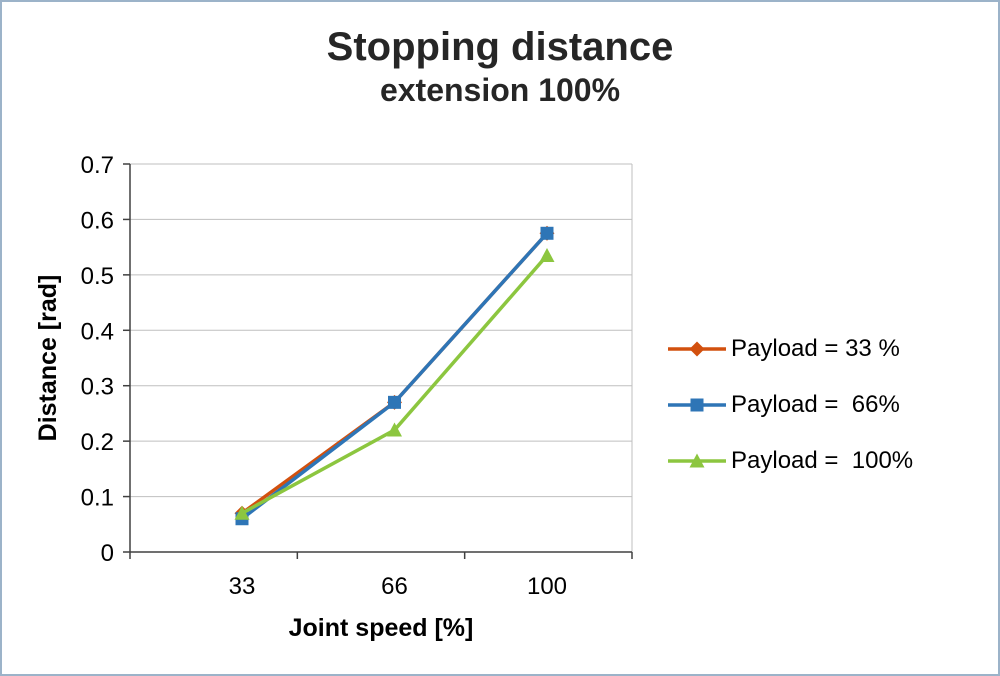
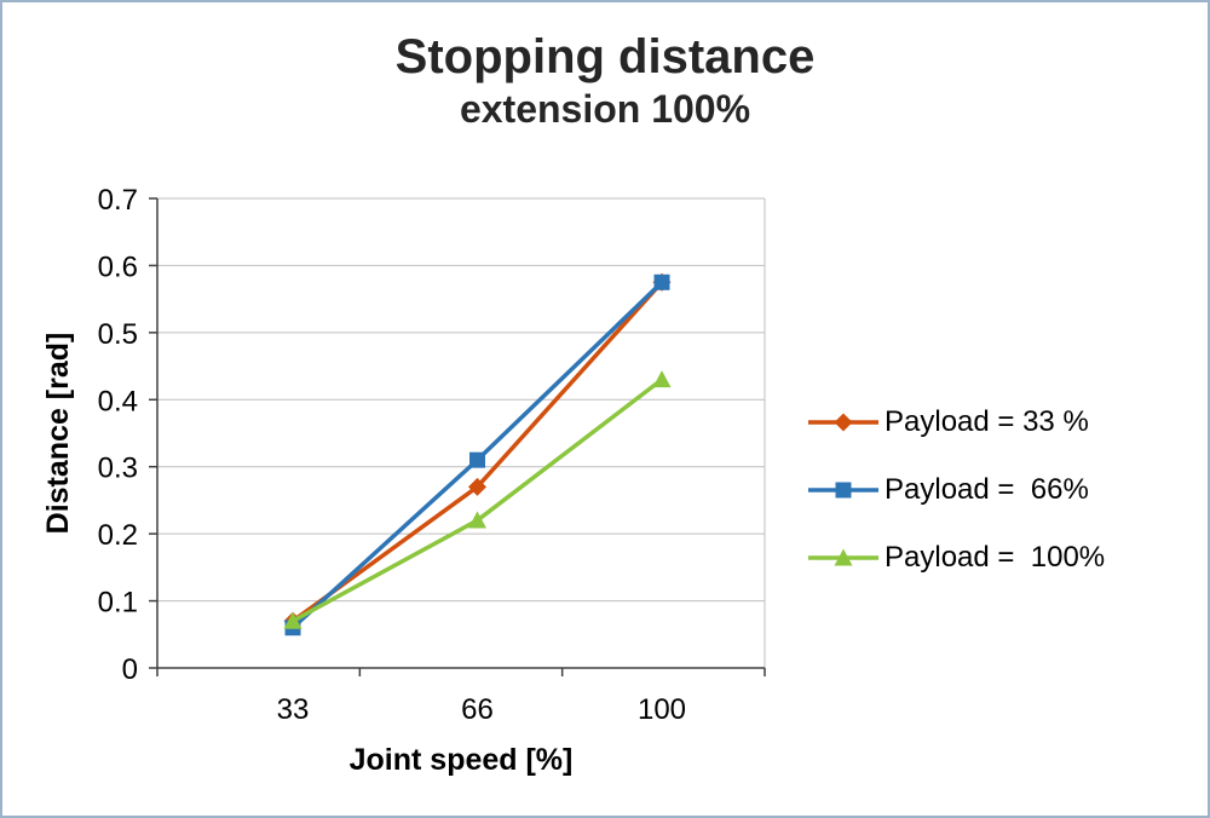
Payload = 66%/66: 0.27 -> 0.31
Payload = 100%/100: 0.54 -> 0.43
